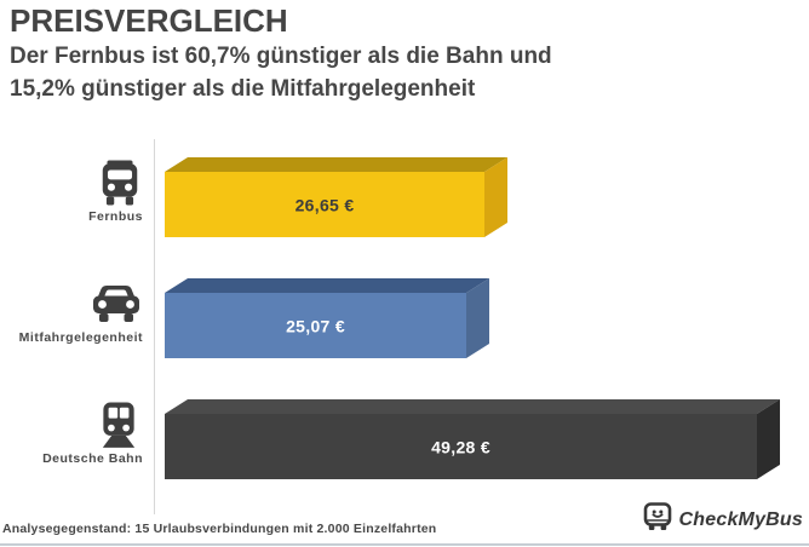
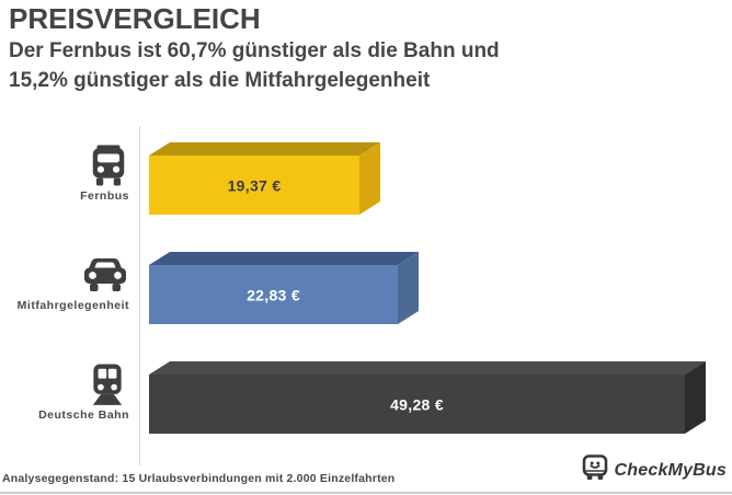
Fernbus: 26,65 -> 19,37
Mitfahrgelegenheit: 25,07 -> 22,83
